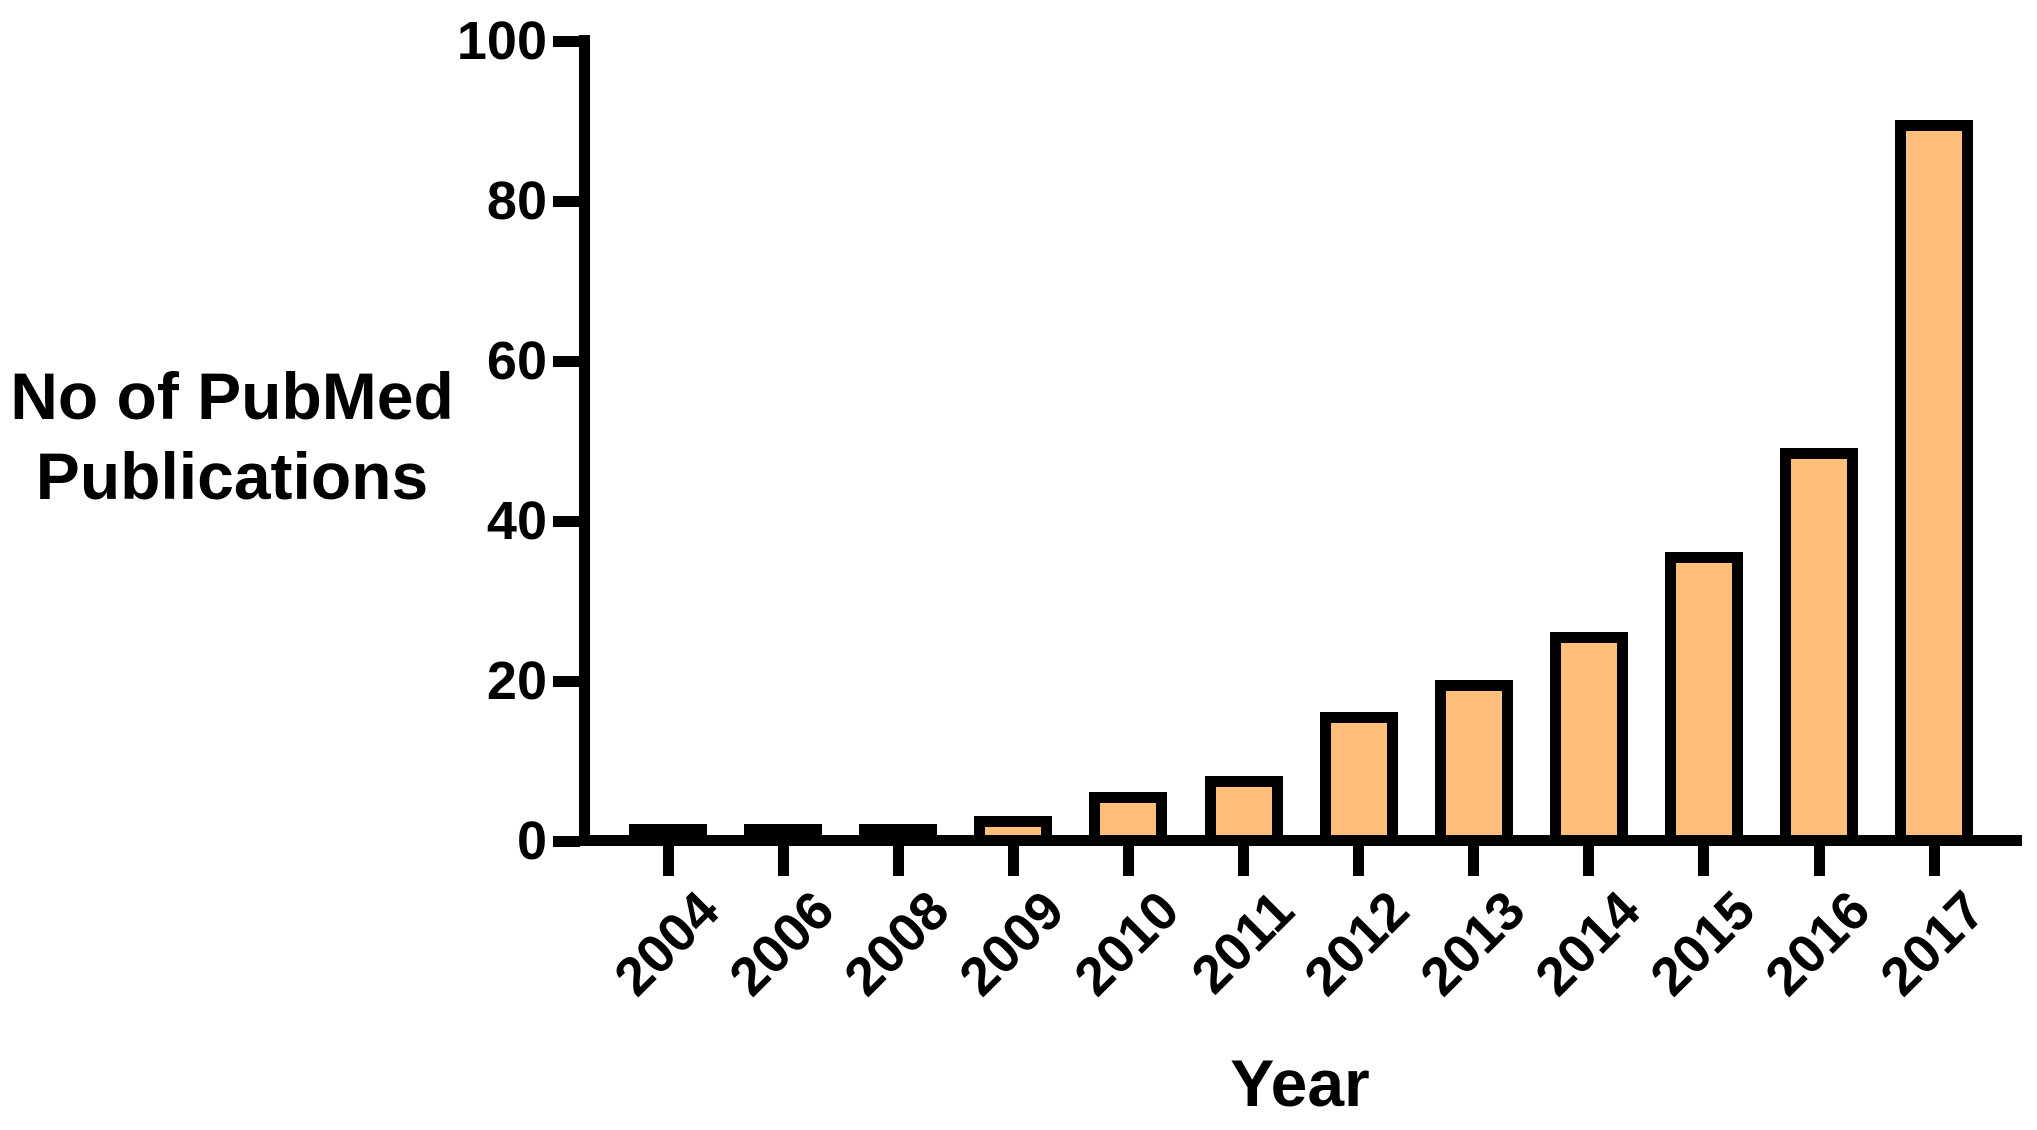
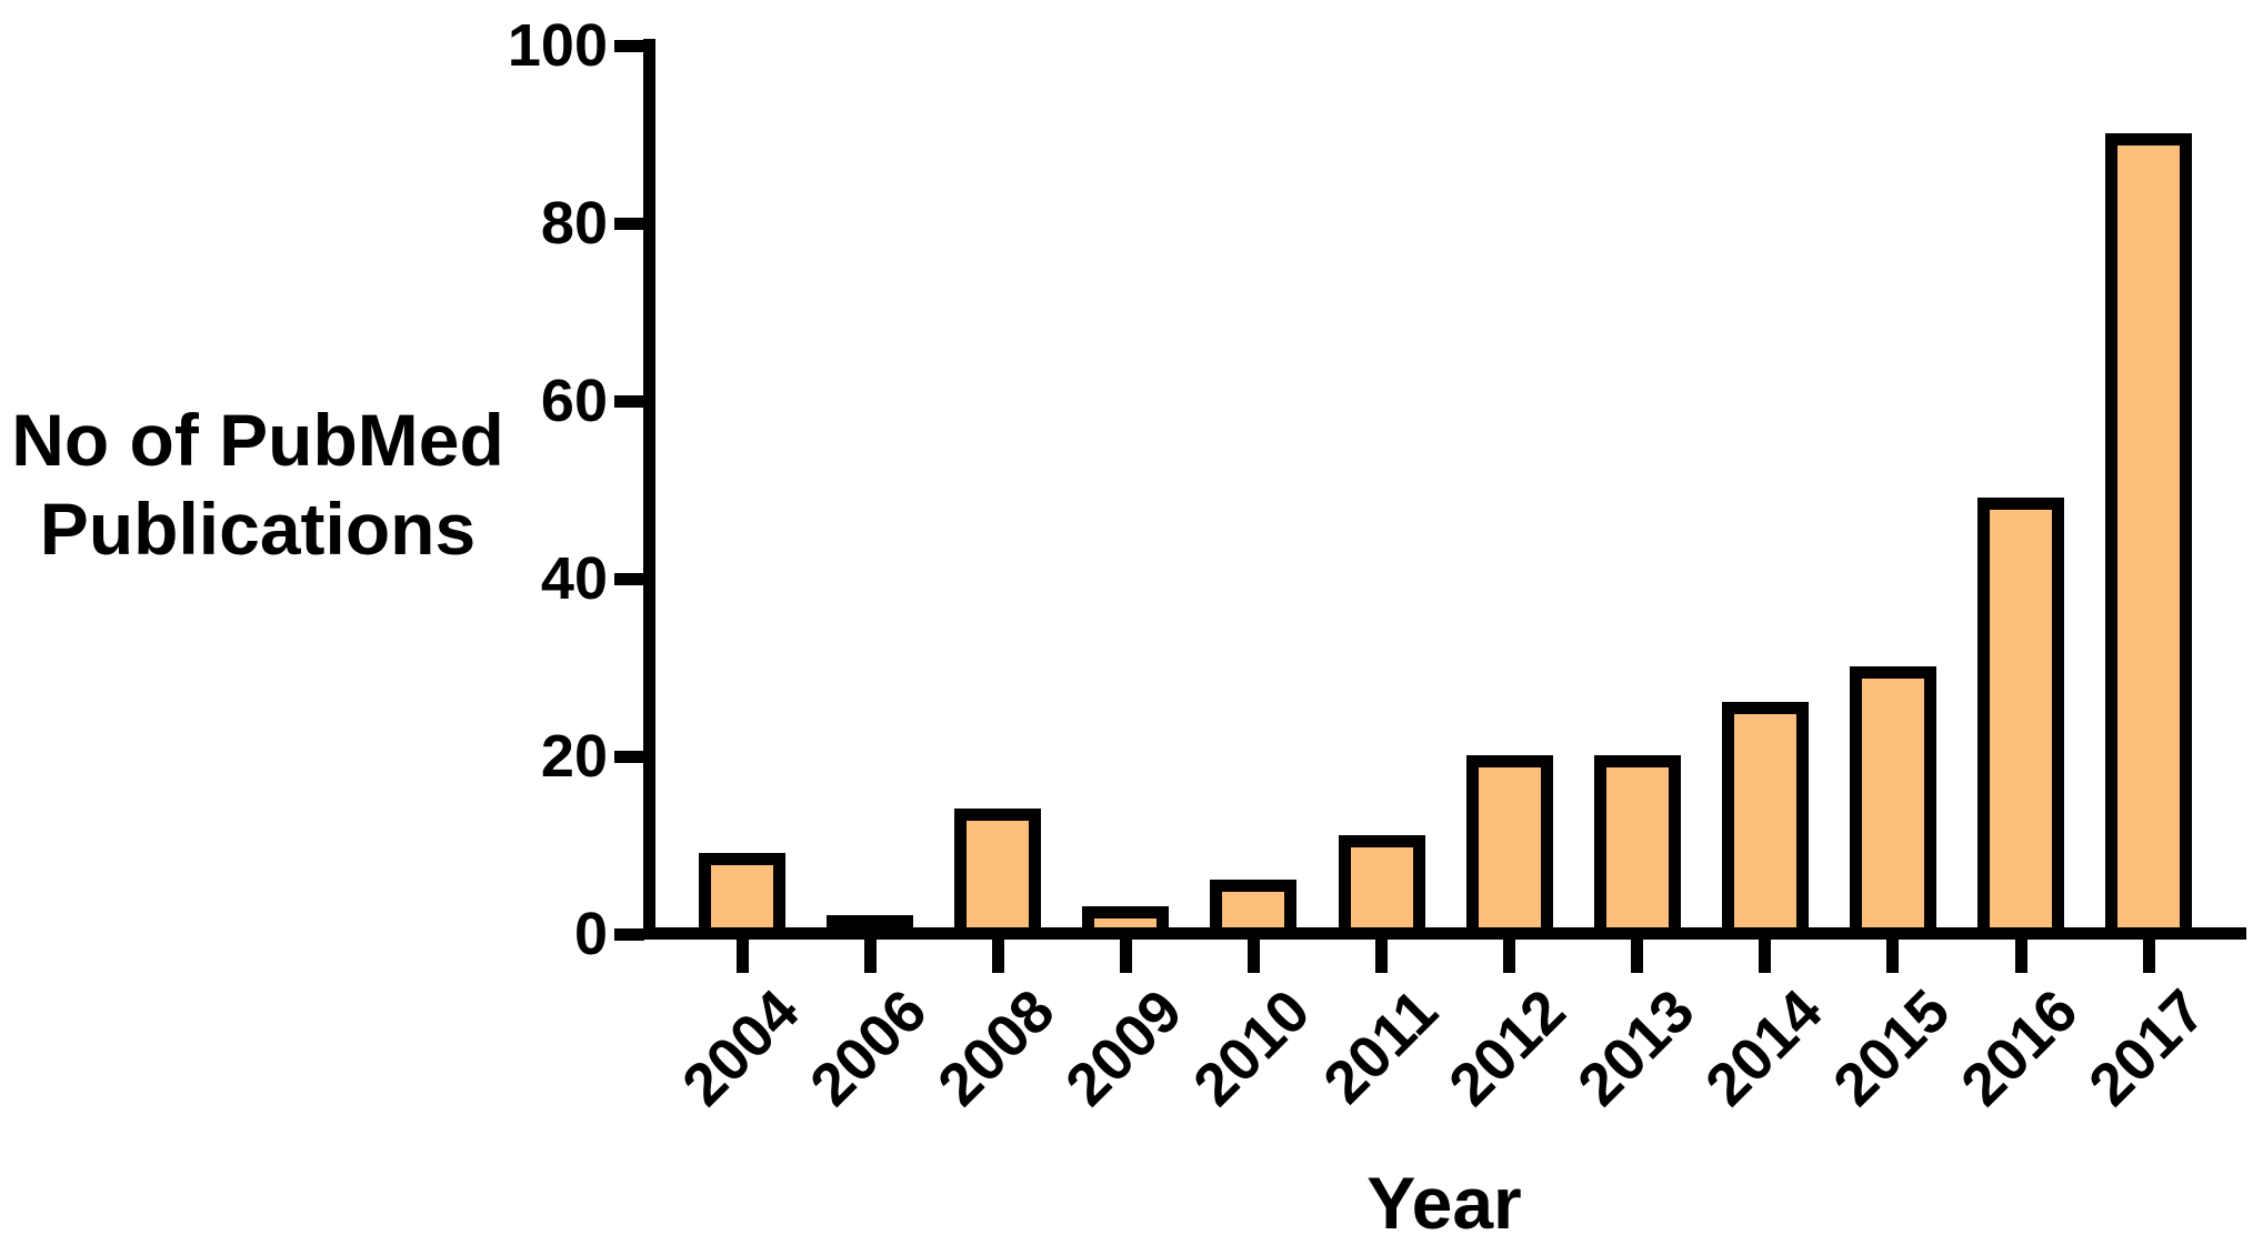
2004: 1 -> 8
2008: 1 -> 13
2011: 7 -> 10
2012: 15 -> 19
2015: 35 -> 29
